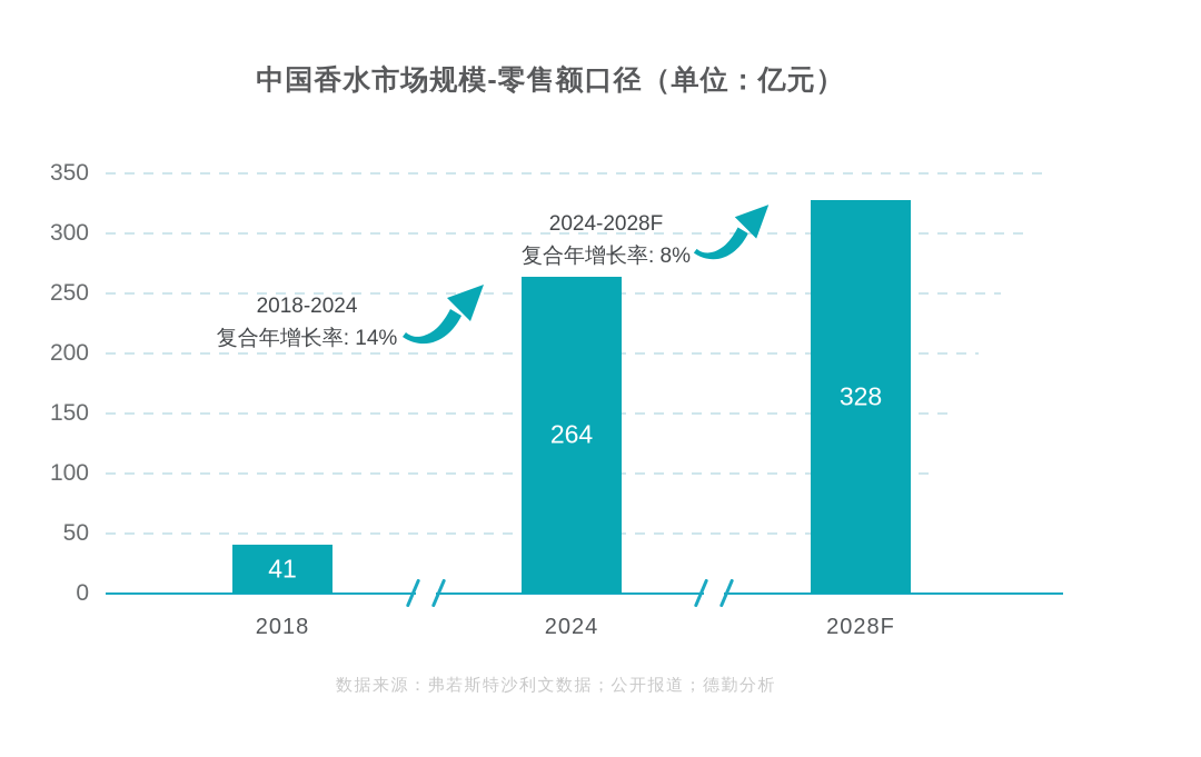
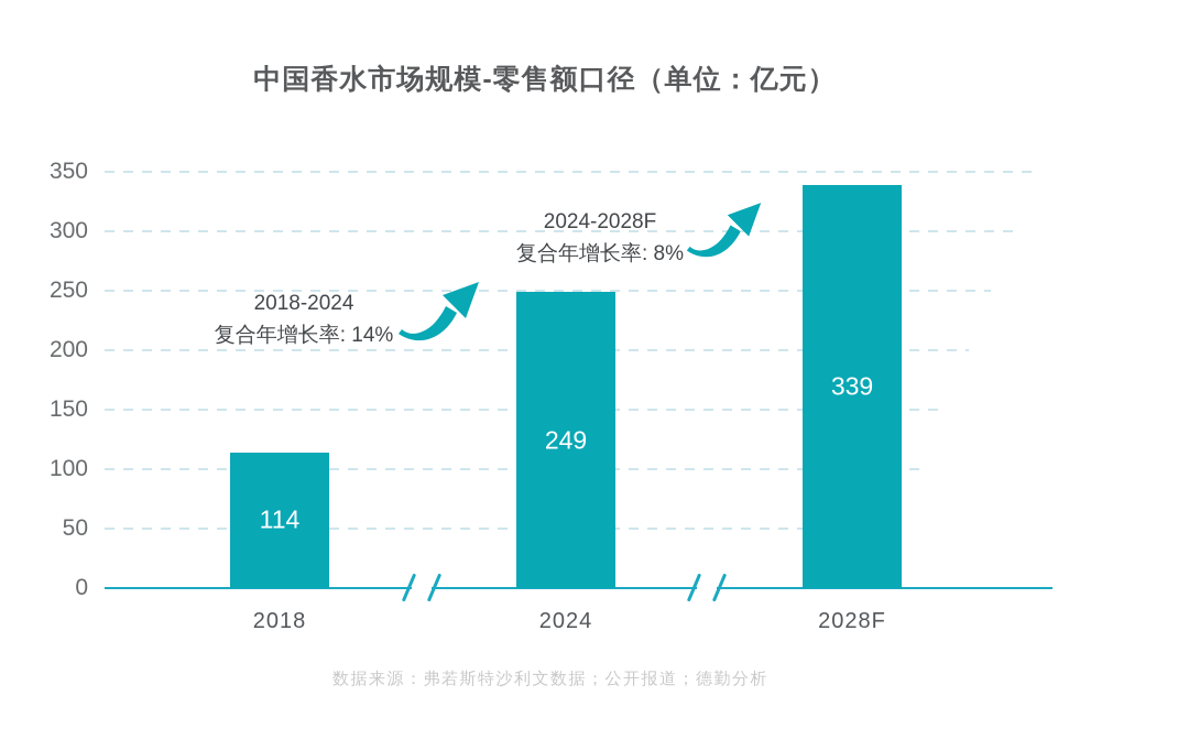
2018: 41 -> 114
2024: 264 -> 249
2028F: 328 -> 339
